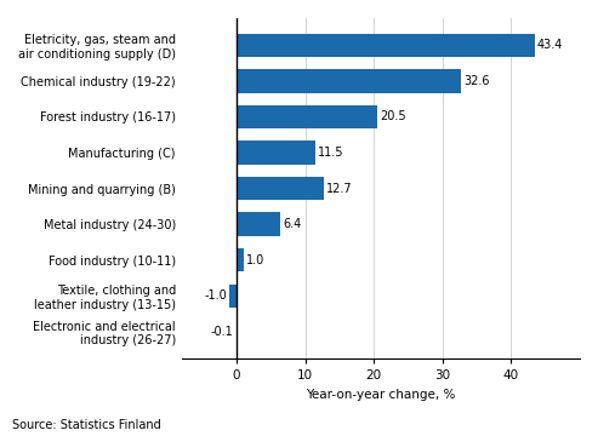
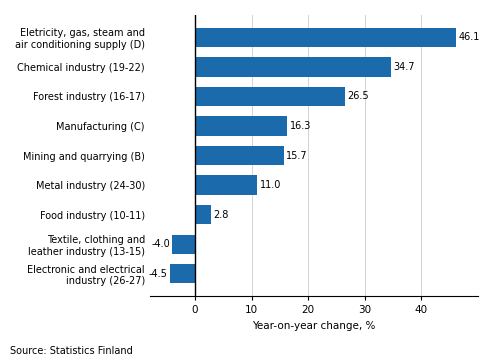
Eletricity, gas, steam and air conditioning supply (D): 43.4 -> 46.1
Chemical industry (19-22): 32.6 -> 34.7
Forest industry (16-17): 20.5 -> 26.5
Manufacturing (C): 11.5 -> 16.3
Mining and quarrying (B): 12.7 -> 15.7
Metal industry (24-30): 6.4 -> 11.0
Food industry (10-11): 1.0 -> 2.8
Textile, clothing and leather industry (13-15): -1.0 -> -4.0
Electronic and electrical industry (26-27): -0.1 -> -4.5
